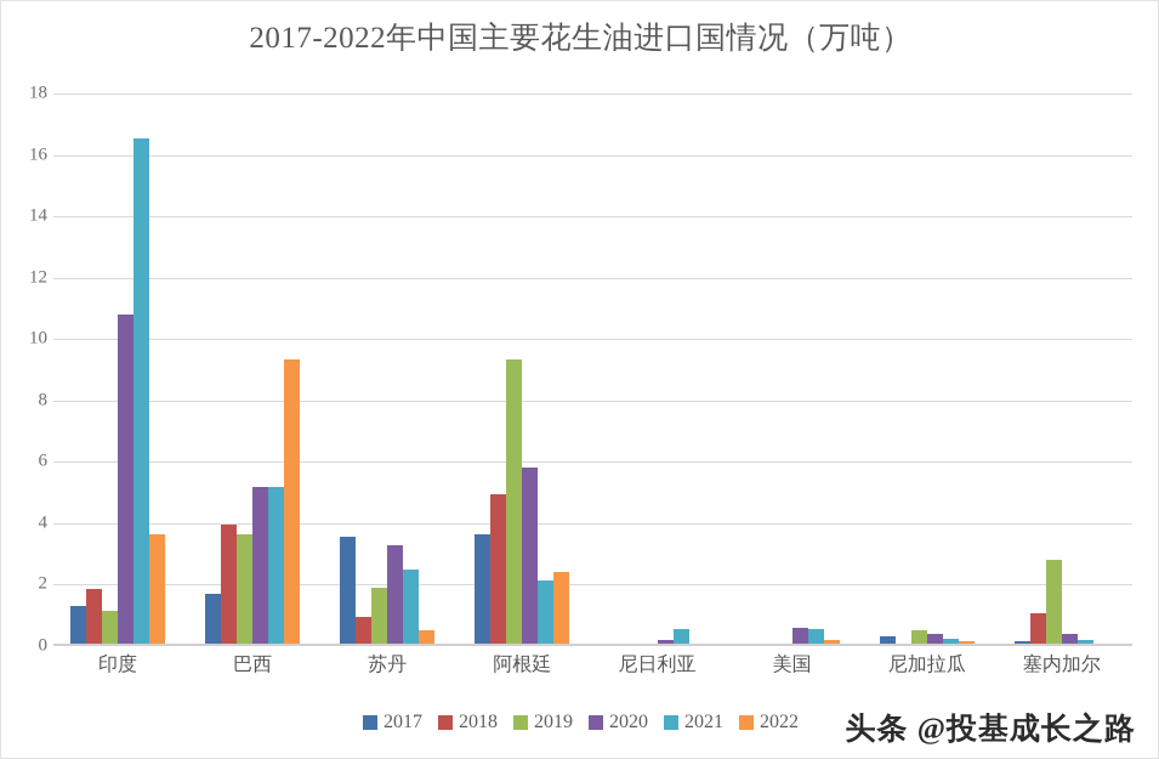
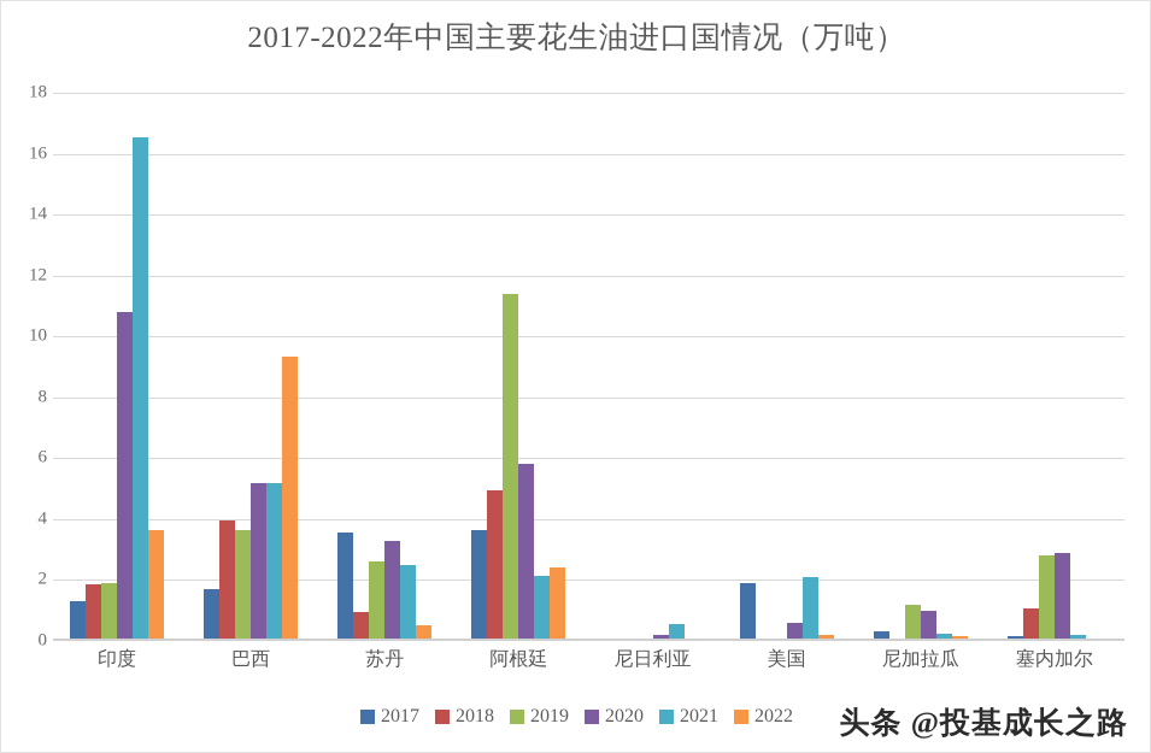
2019/印度: 1.1 -> 1.9
2019/苏丹: 1.9 -> 2.6
2019/阿根廷: 9.3 -> 11.4
2017/美国: 0.1 -> 1.9
2021/美国: 0.6 -> 2.1
2019/尼加拉瓜: 0.5 -> 1.2
2020/尼加拉瓜: 0.4 -> 1.0
2020/塞内加尔: 0.4 -> 2.9
